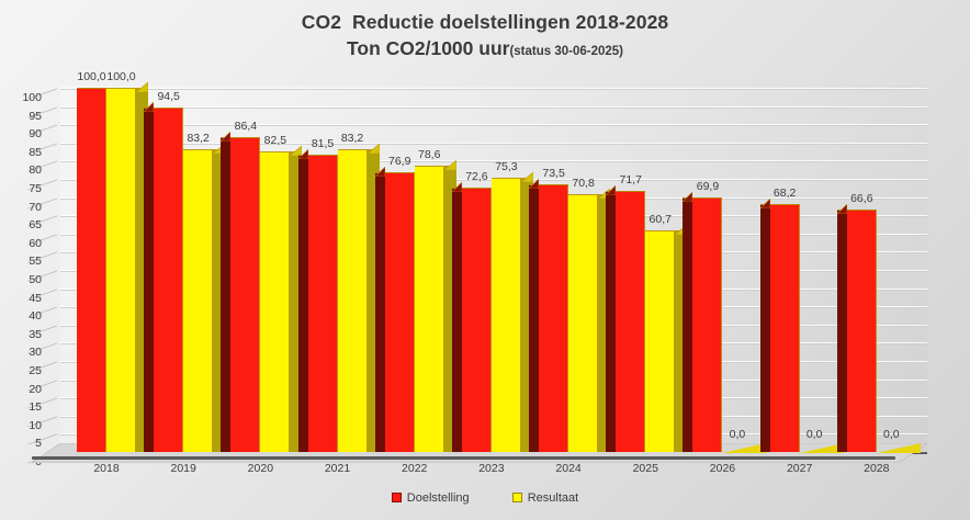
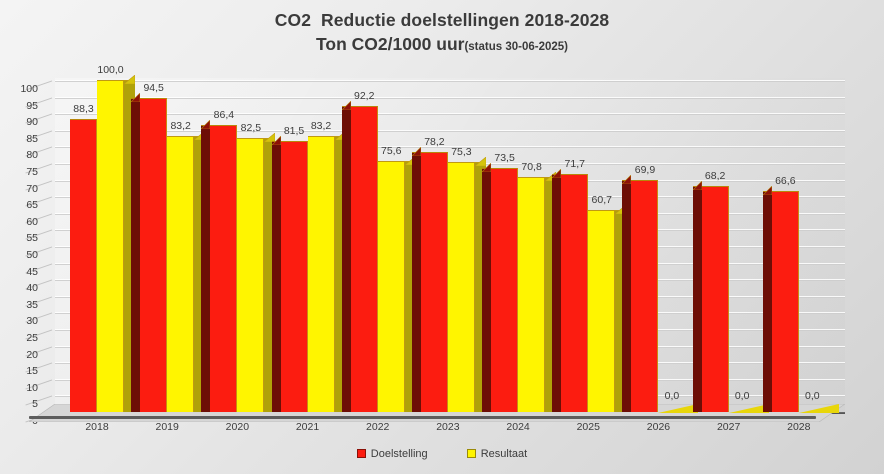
Doelstelling/2018: 100,0 -> 88,3
Doelstelling/2022: 76,9 -> 92,2
Resultaat/2022: 78,6 -> 75,6
Doelstelling/2023: 72,6 -> 78,2
